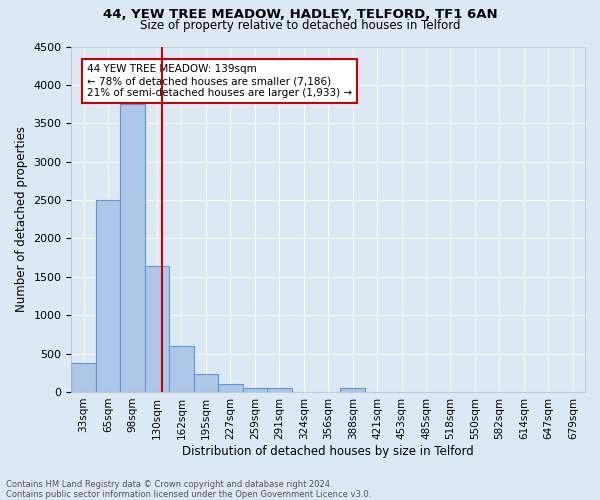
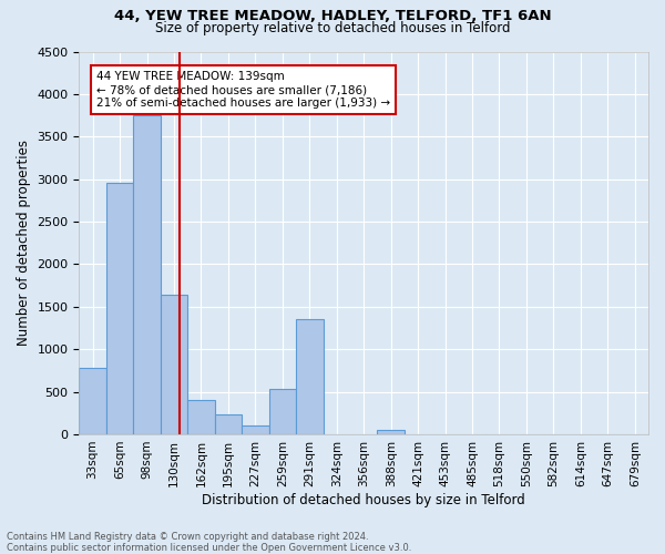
33sqm: 380 -> 780
65sqm: 2500 -> 2960
162sqm: 600 -> 400
259sqm: 60 -> 540
291sqm: 50 -> 1360
